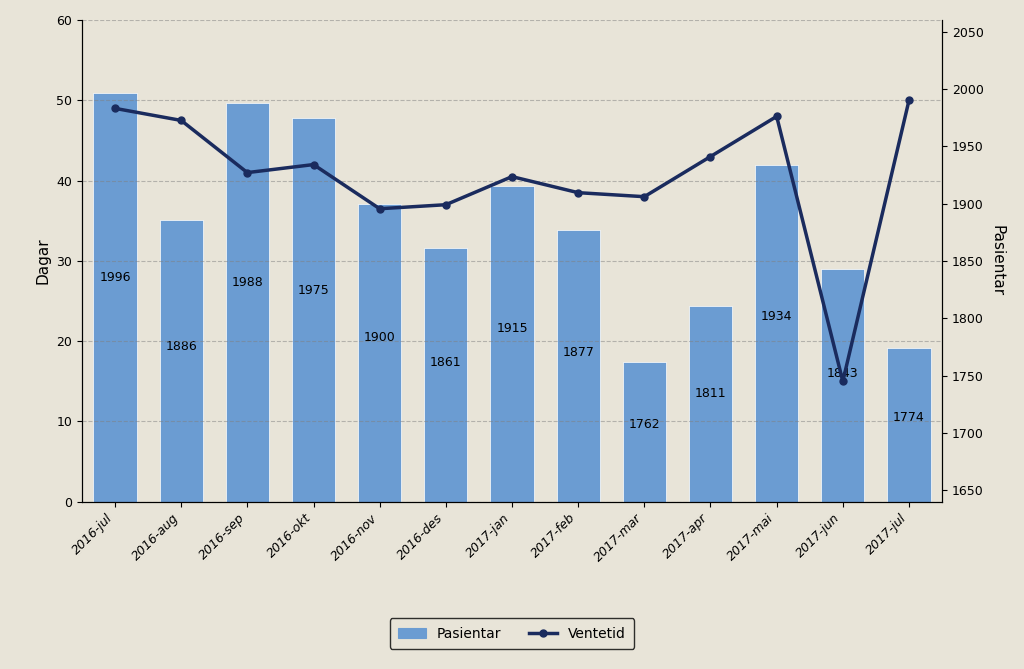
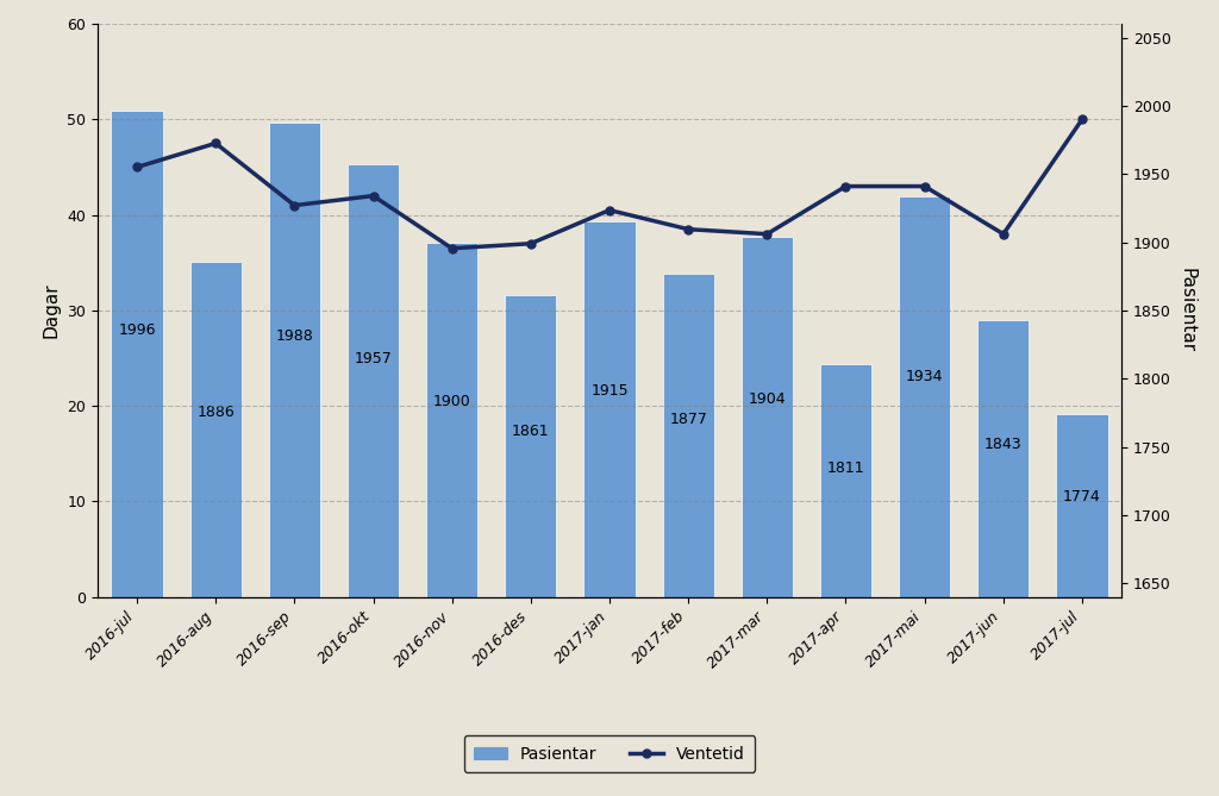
Ventetid/2016-jul: 49.0 -> 45.0
Pasientar/2016-okt: 1975 -> 1957
Pasientar/2017-mar: 1762 -> 1904
Ventetid/2017-mai: 48.0 -> 43.0
Ventetid/2017-jun: 15.0 -> 38.0
